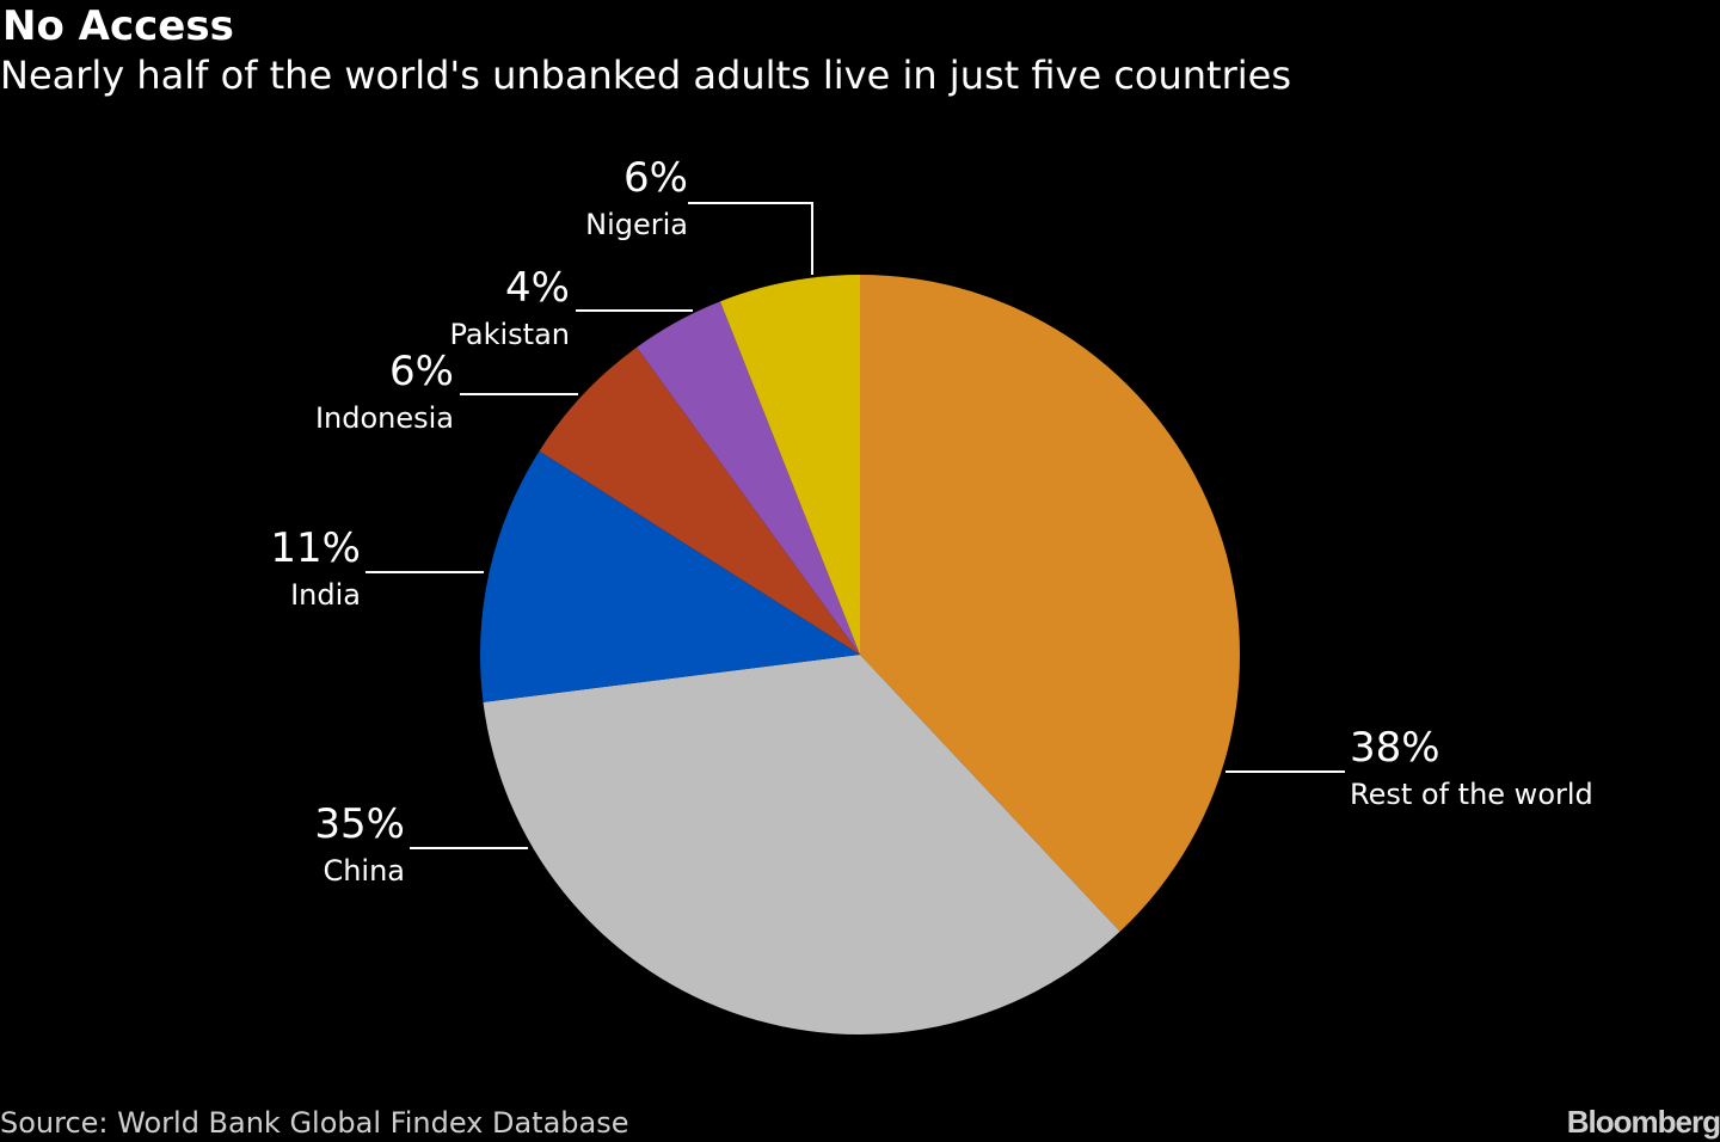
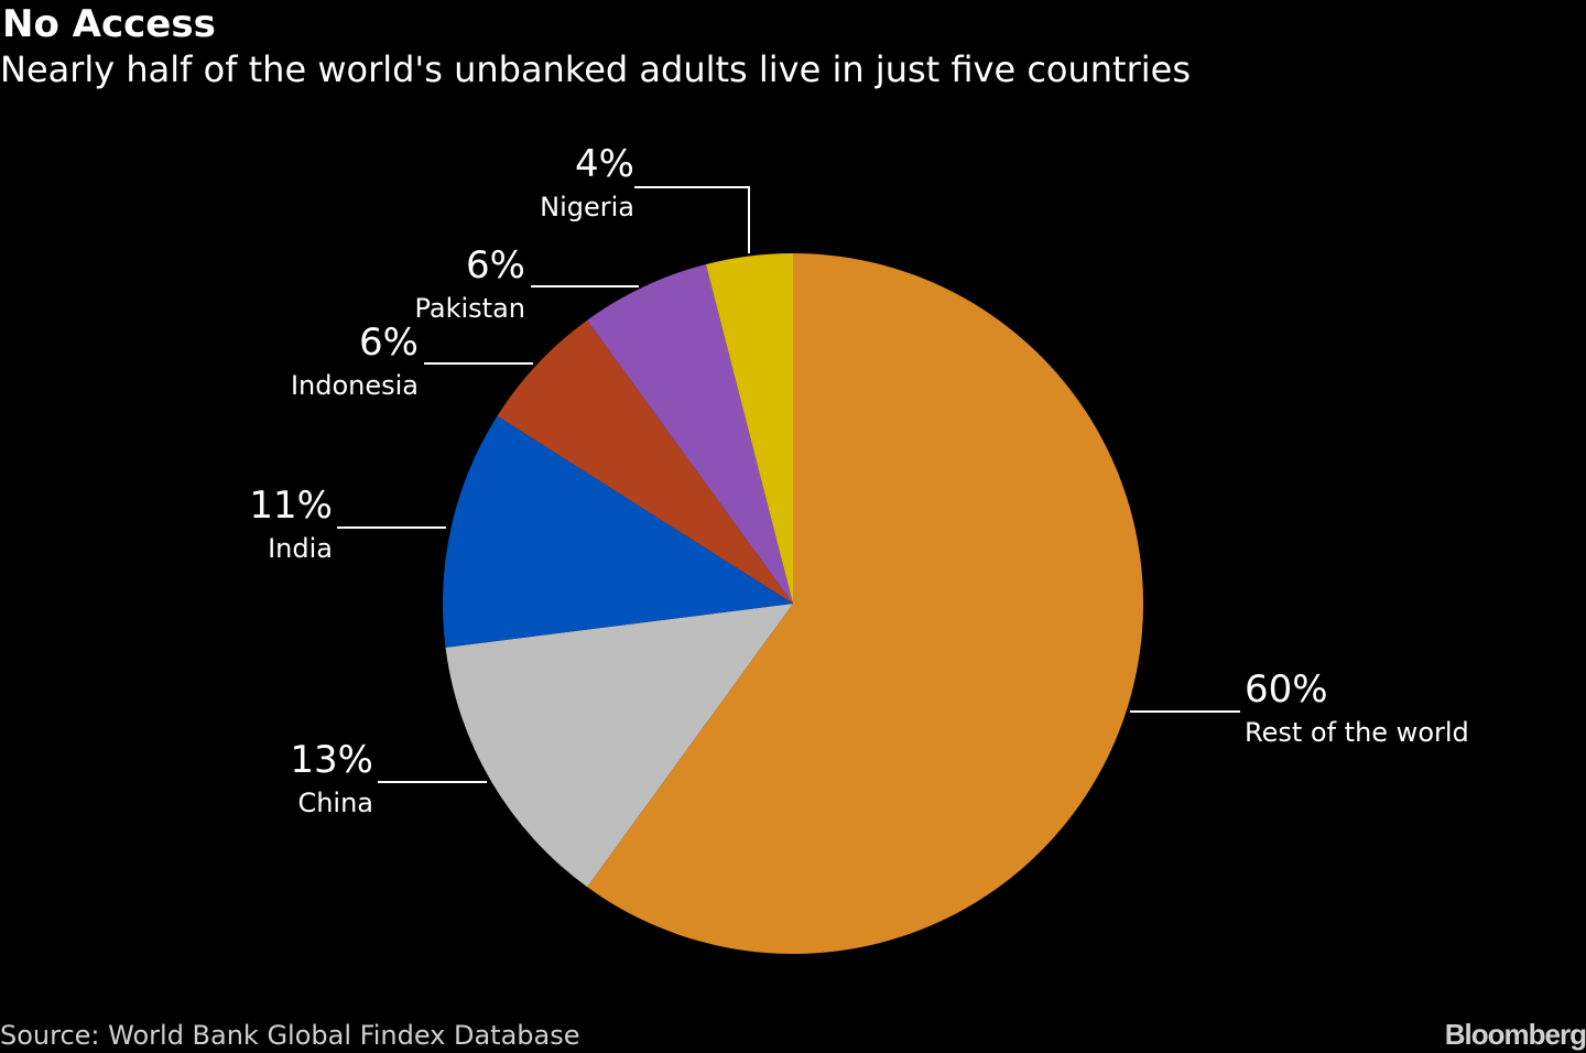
Rest of the world: 38% -> 60%
China: 35% -> 13%
Pakistan: 4% -> 6%
Nigeria: 6% -> 4%
